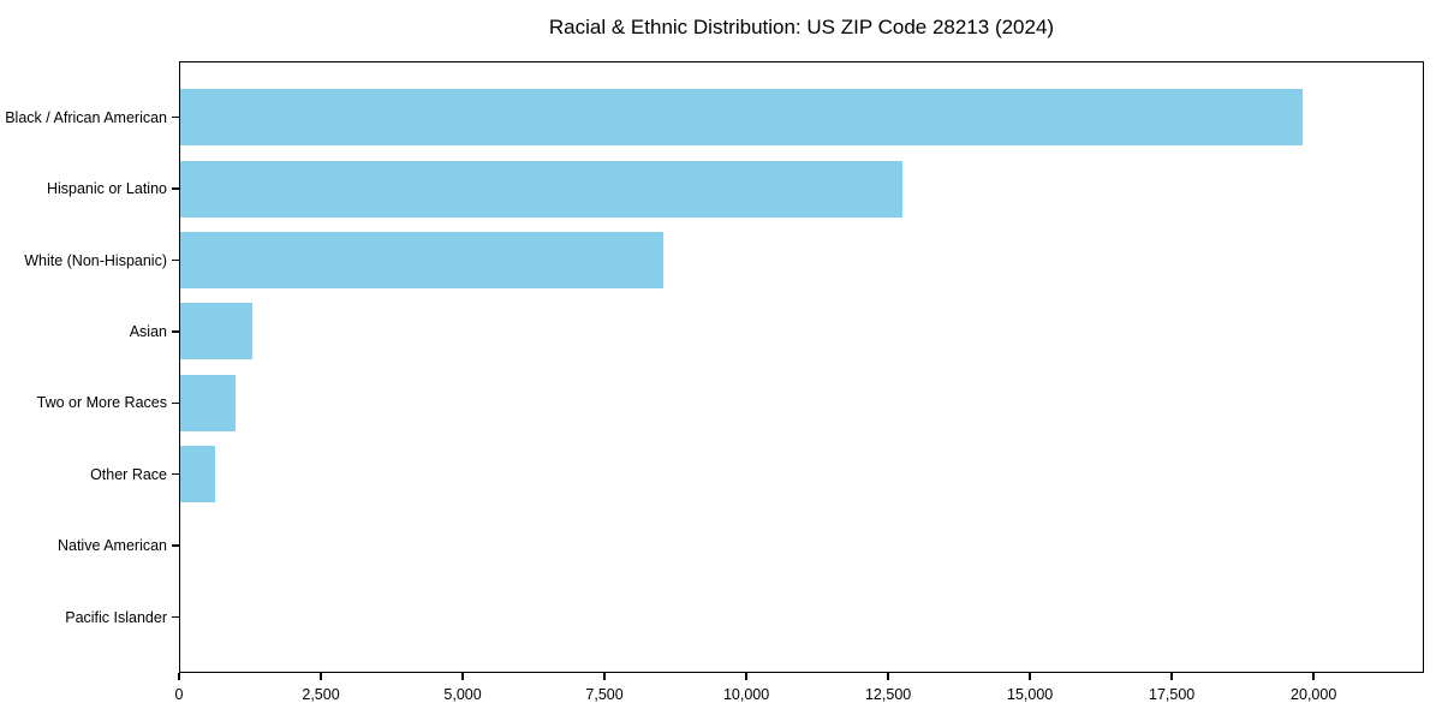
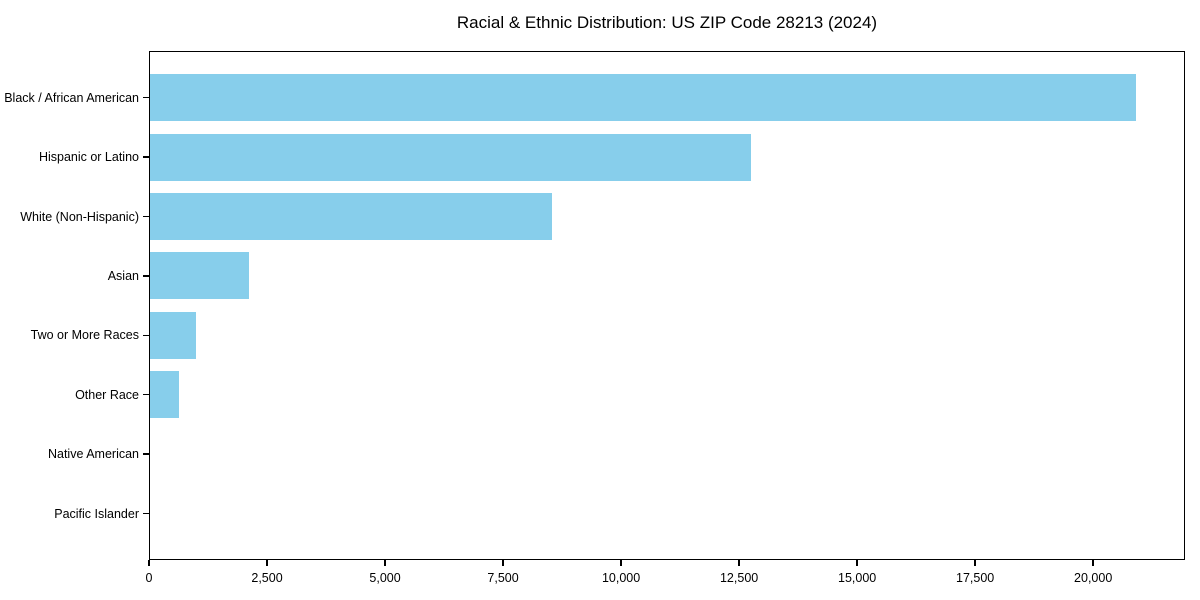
Black / African American: 19800 -> 20900
Asian: 1300 -> 2100
